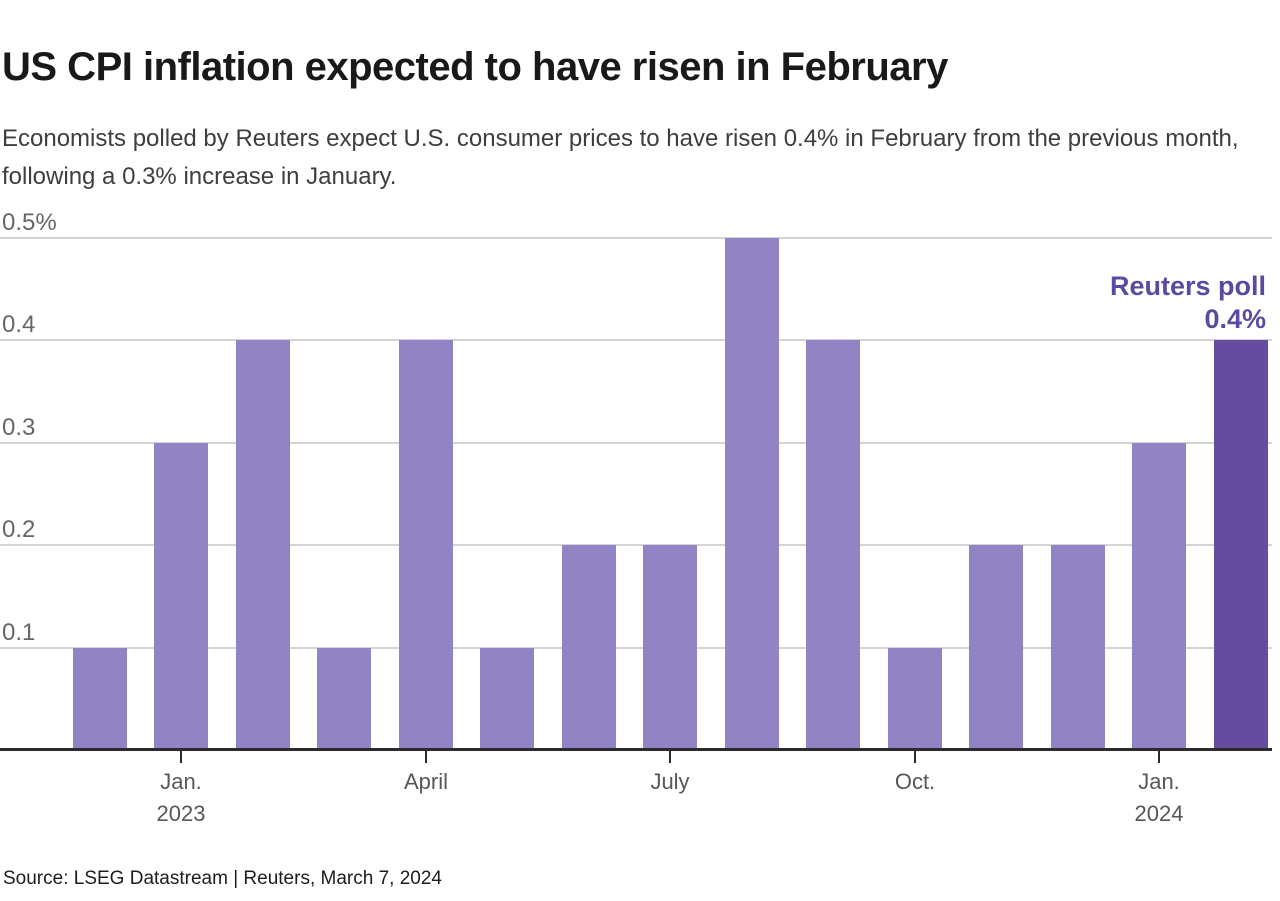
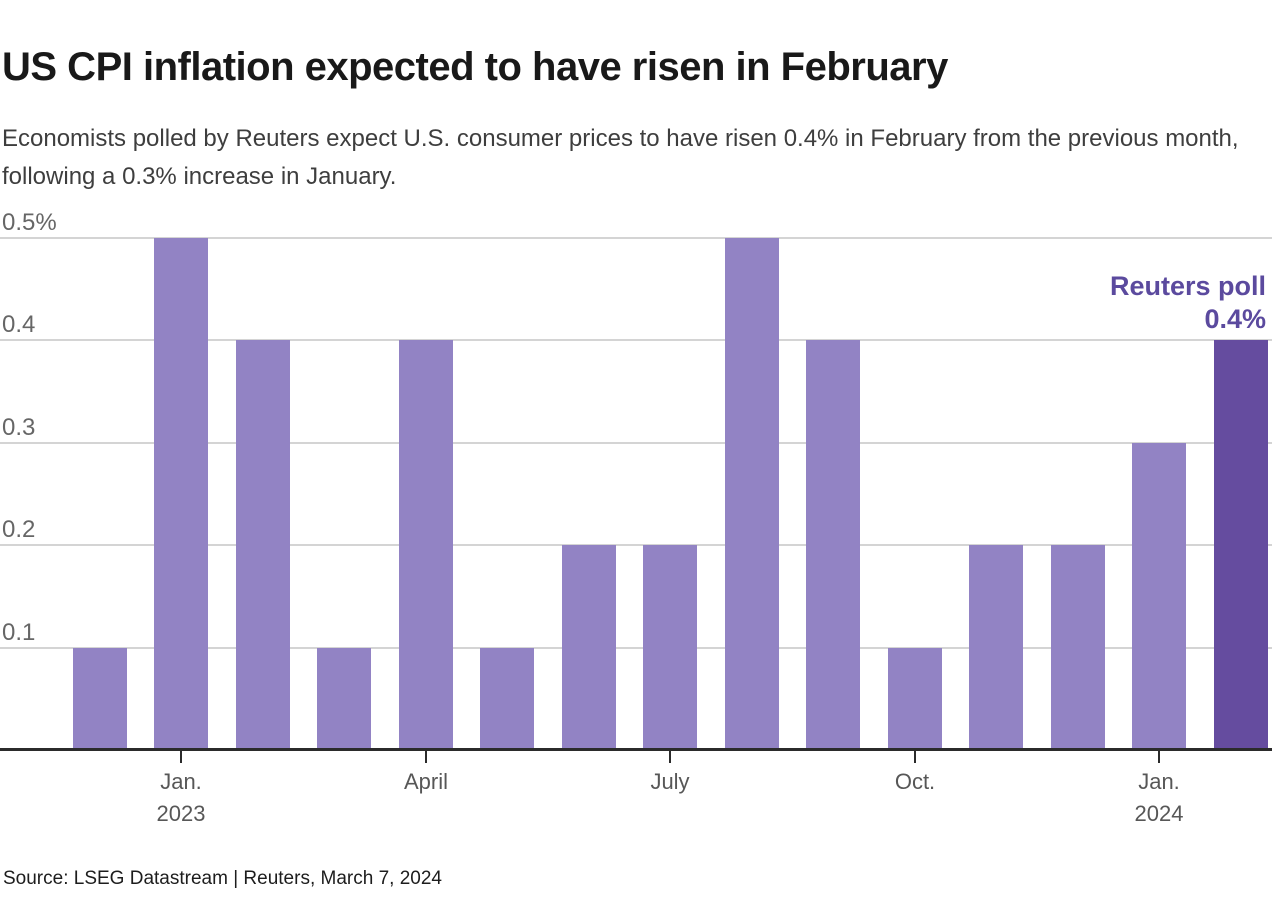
Jan. 2023: 0.3% -> 0.5%
